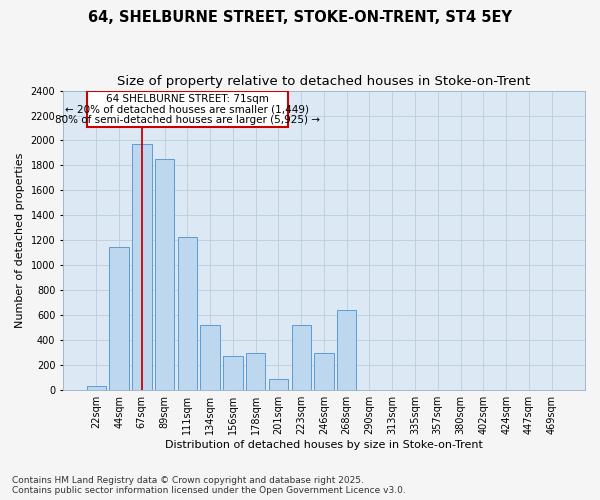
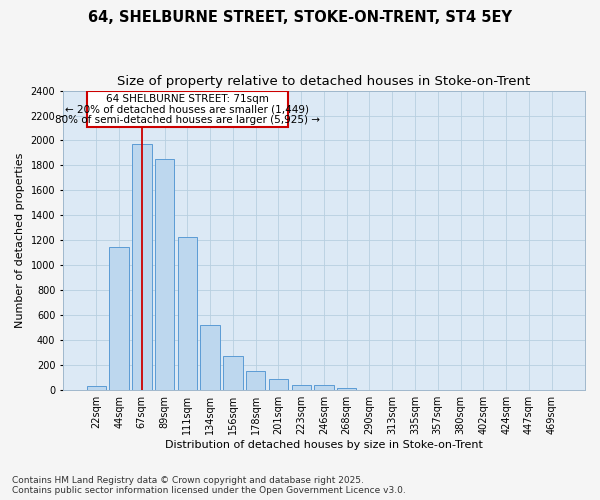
178sqm: 300 -> 150
223sqm: 520 -> 40
246sqm: 300 -> 40
268sqm: 640 -> 20
